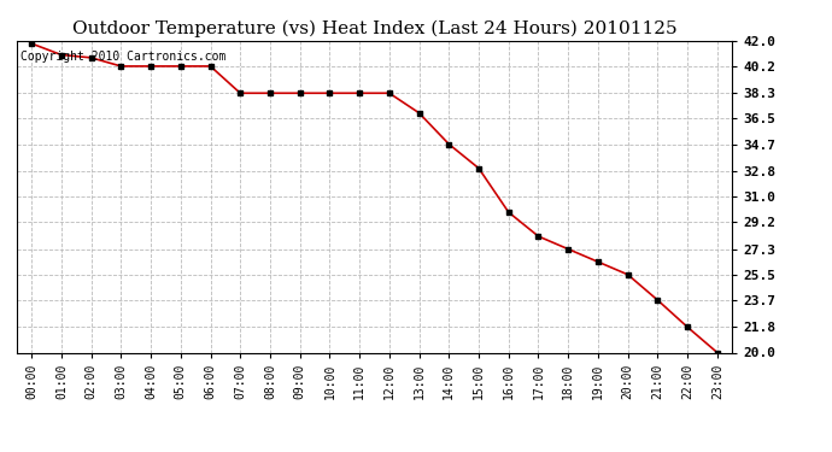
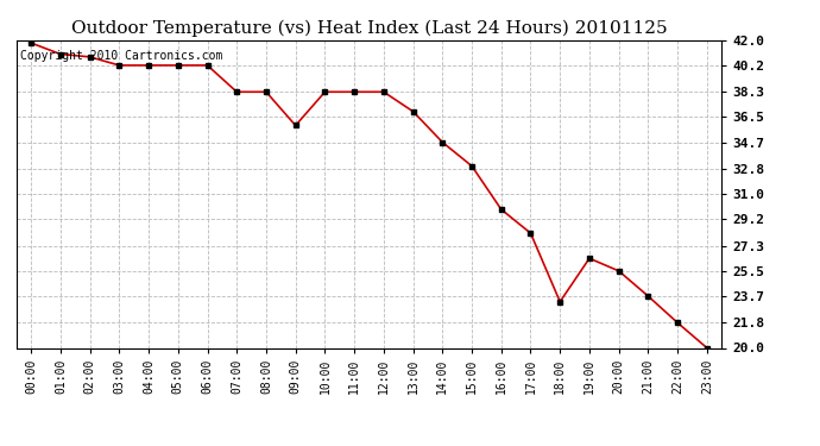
09:00: 38.3 -> 35.9
18:00: 27.3 -> 23.3
